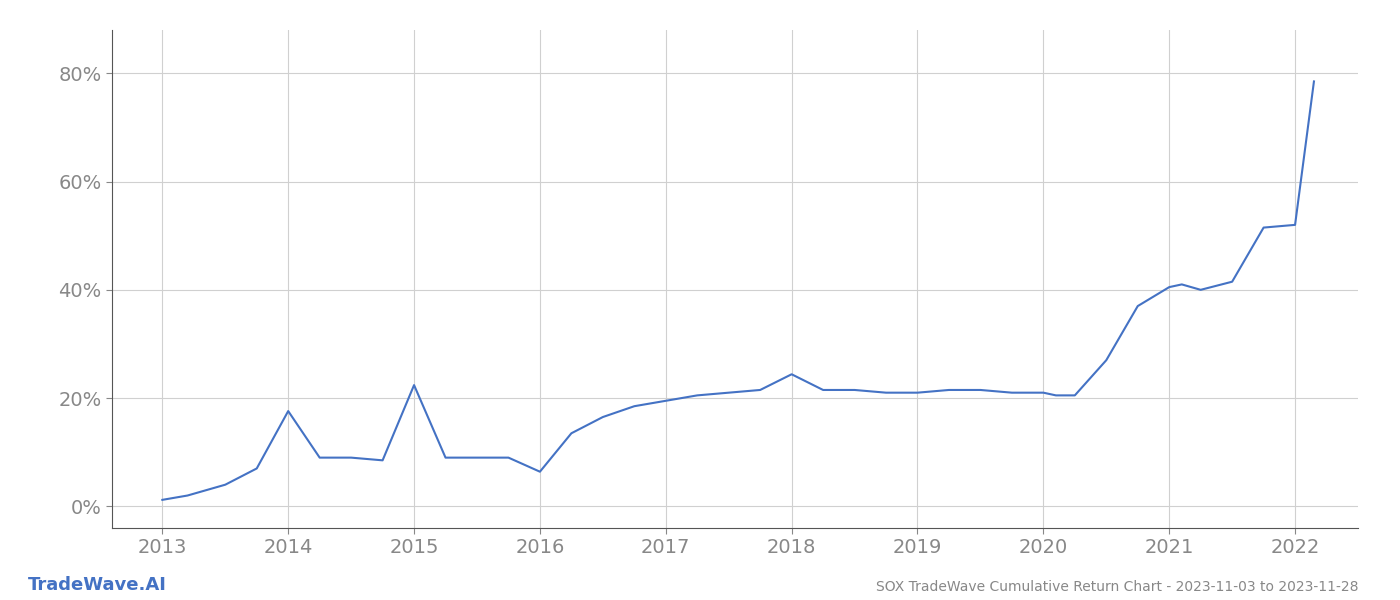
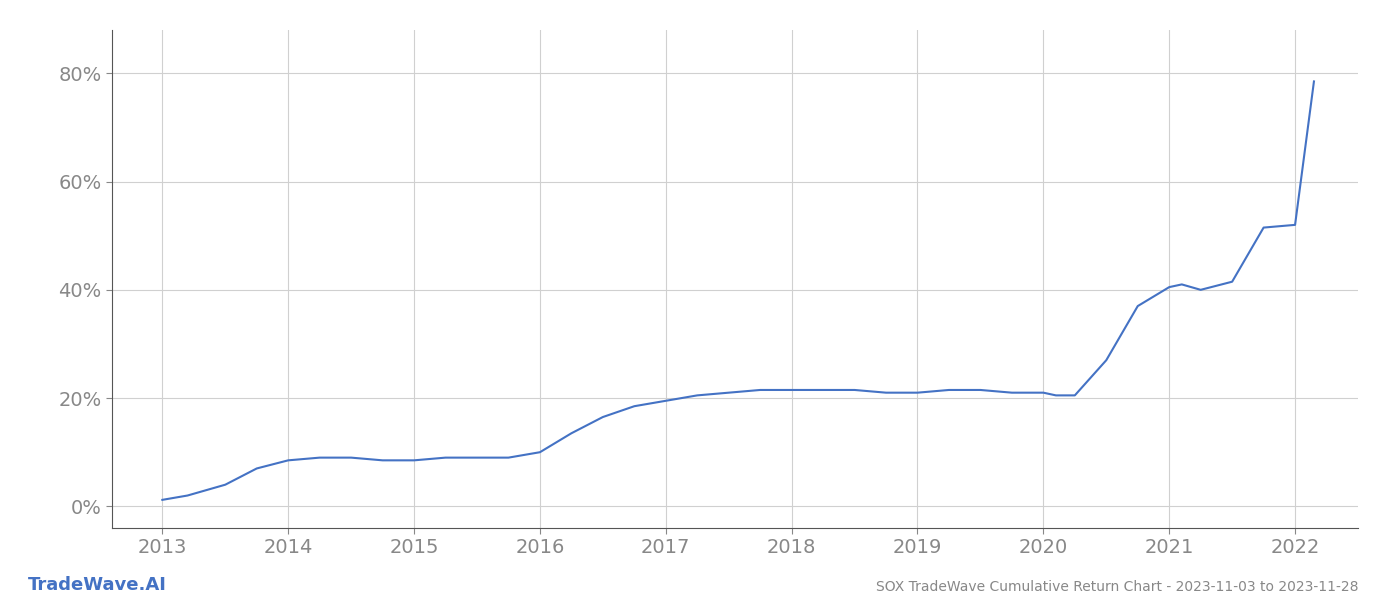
2014: 17.6% -> 8.5%
2015: 22.4% -> 8.5%
2016: 6.4% -> 10.0%
2018: 24.4% -> 21.5%
